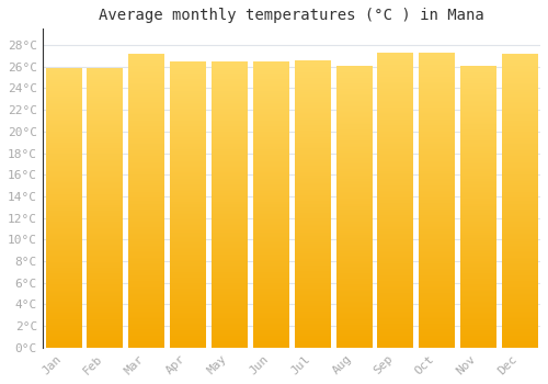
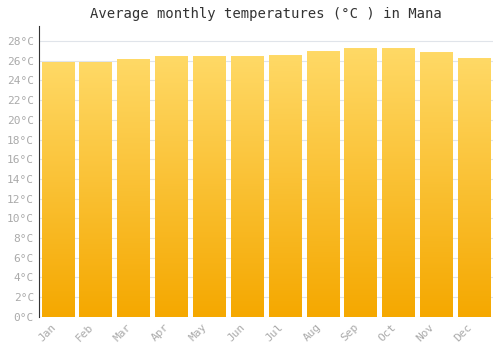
Mar: 27.2°C -> 26.1°C
Aug: 26.0°C -> 27.0°C
Nov: 26.0°C -> 26.9°C
Dec: 27.2°C -> 26.2°C
